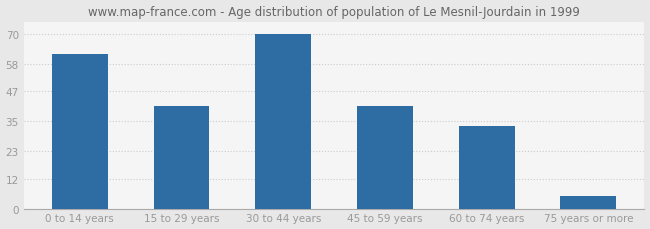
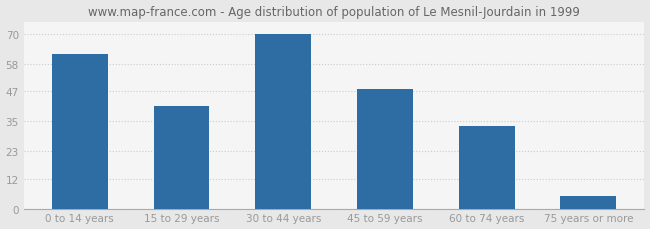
45 to 59 years: 41 -> 48
